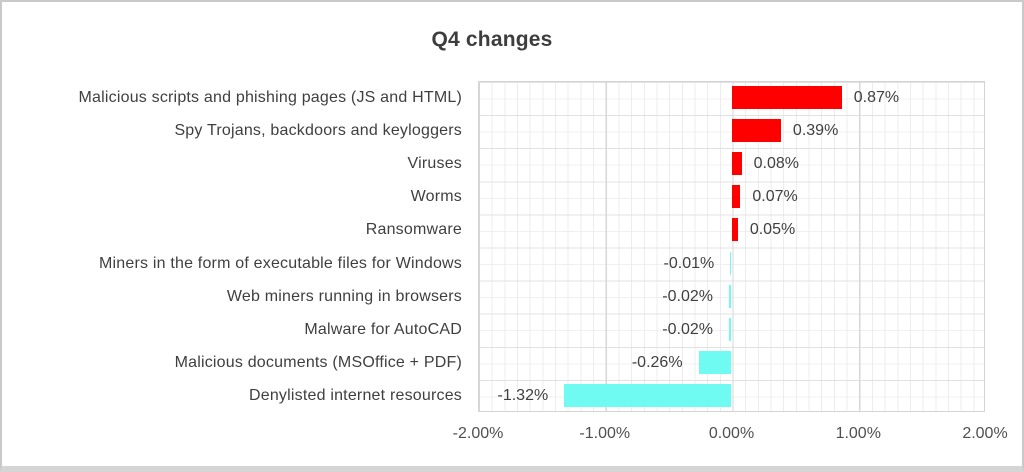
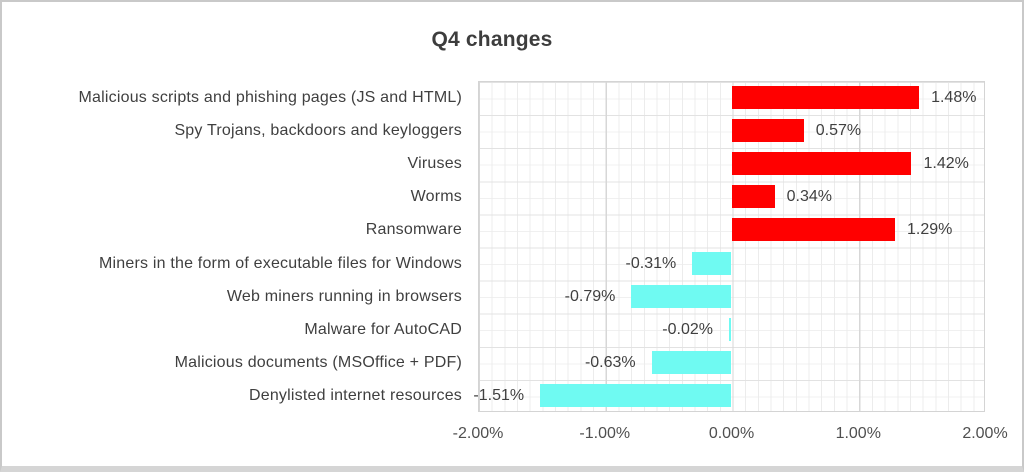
Malicious scripts and phishing pages (JS and HTML): 0.87% -> 1.48%
Spy Trojans, backdoors and keyloggers: 0.39% -> 0.57%
Viruses: 0.08% -> 1.42%
Worms: 0.07% -> 0.34%
Ransomware: 0.05% -> 1.29%
Miners in the form of executable files for Windows: -0.01% -> -0.31%
Web miners running in browsers: -0.02% -> -0.79%
Malicious documents (MSOffice + PDF): -0.26% -> -0.63%
Denylisted internet resources: -1.32% -> -1.51%
